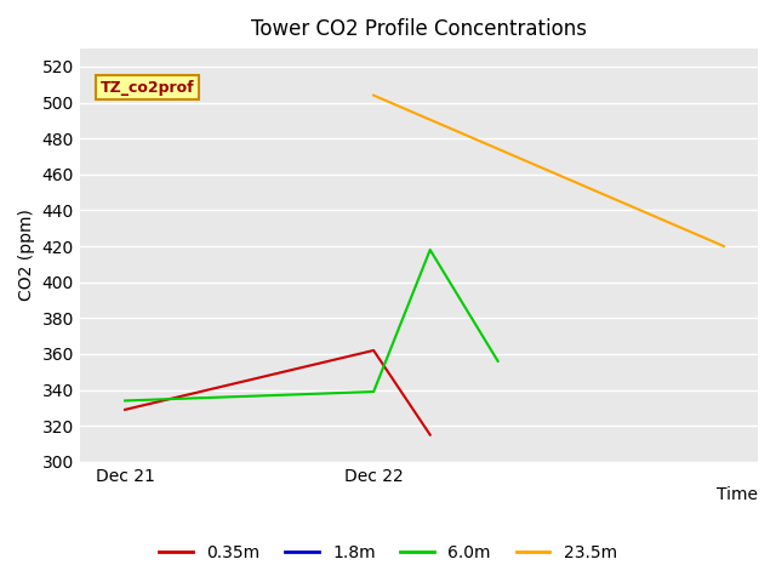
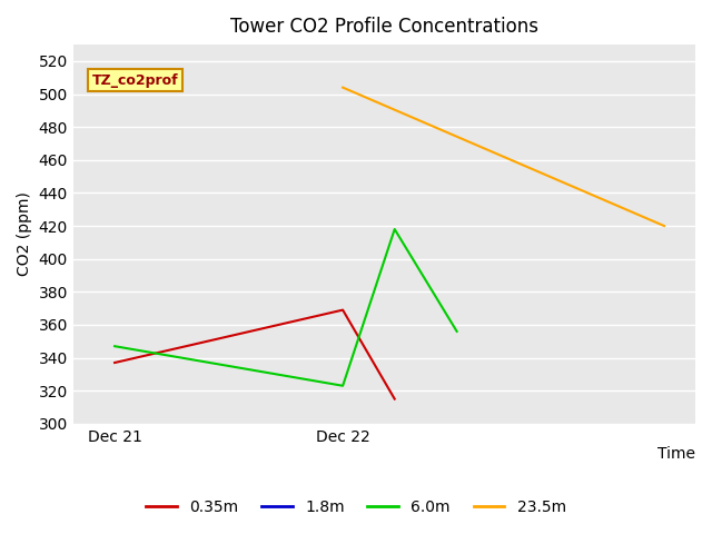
0.35m/Dec 21: 329 -> 337
6.0m/Dec 21: 334 -> 347
0.35m/Dec 22: 362 -> 369
6.0m/Dec 22: 339 -> 323
